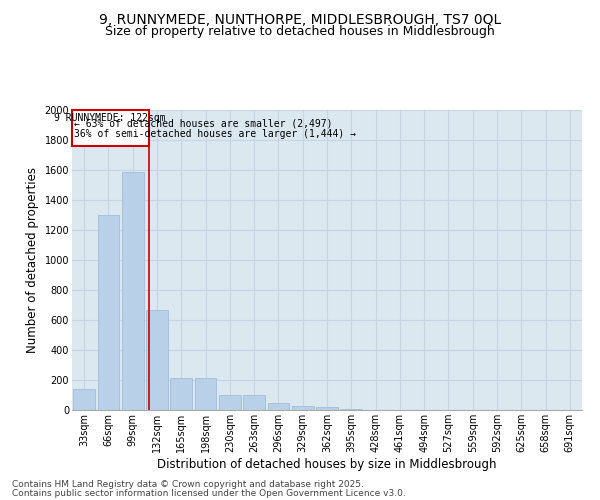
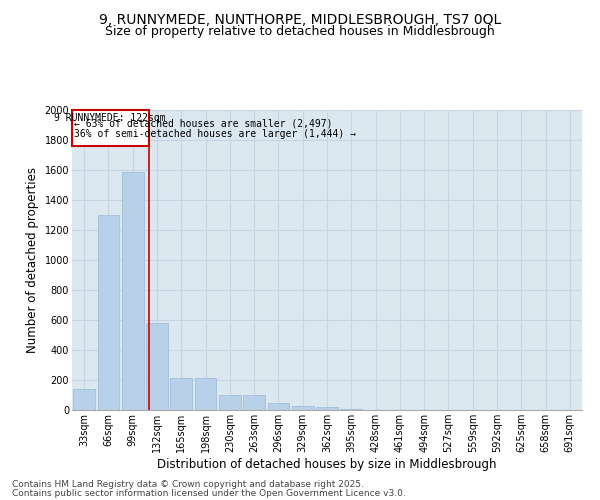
132sqm: 670 -> 580
